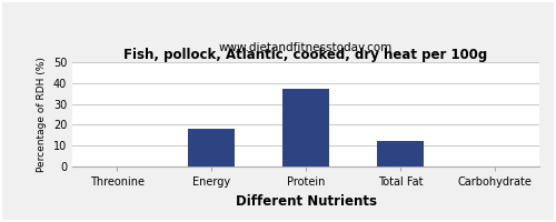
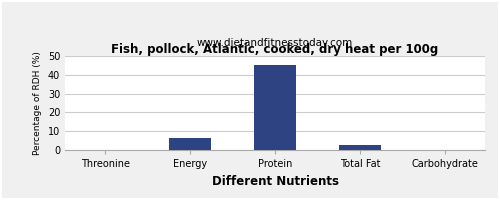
Energy: 18 -> 6
Protein: 37 -> 45
Total Fat: 12 -> 2
